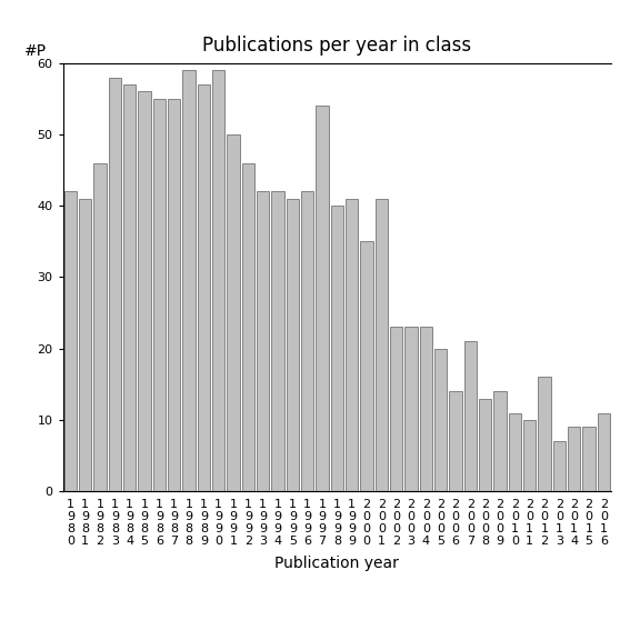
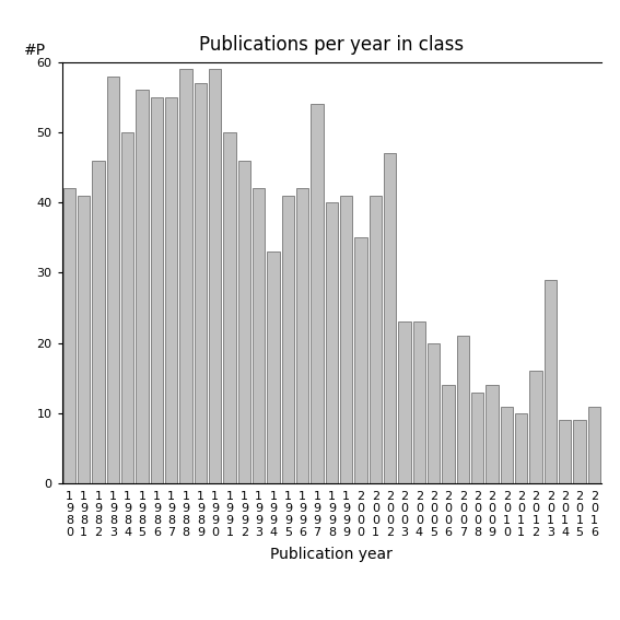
1 9 8 4: 57 -> 50
1 9 9 4: 42 -> 33
2 0 0 2: 23 -> 47
2 0 1 3: 7 -> 29
